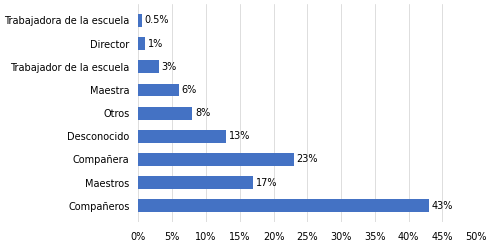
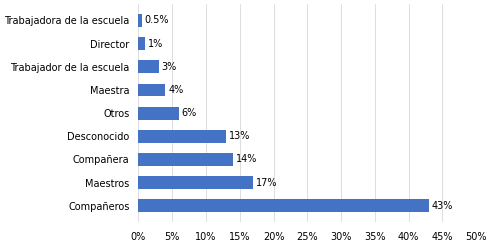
Maestra: 6% -> 4%
Otros: 8% -> 6%
Compañera: 23% -> 14%
